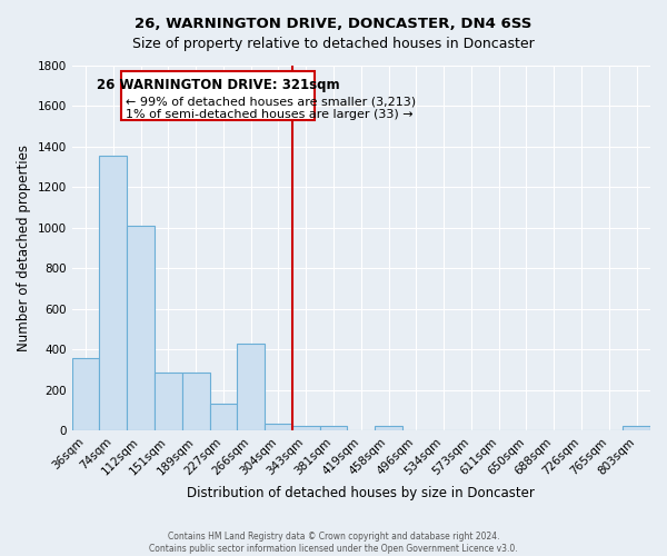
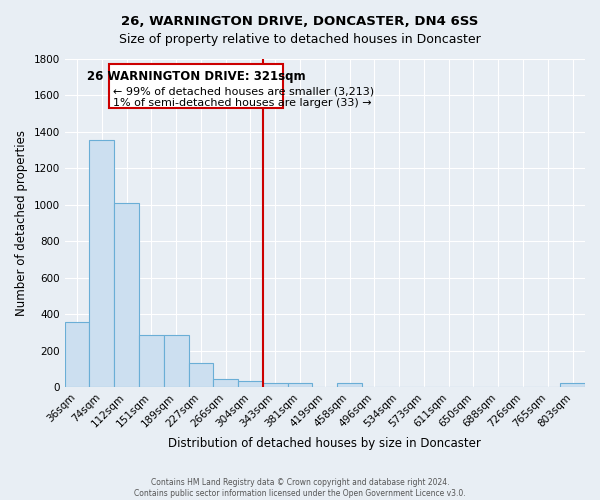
266sqm: 430 -> 40
